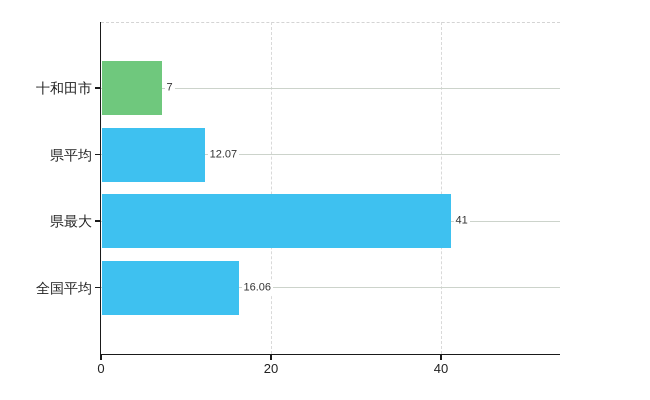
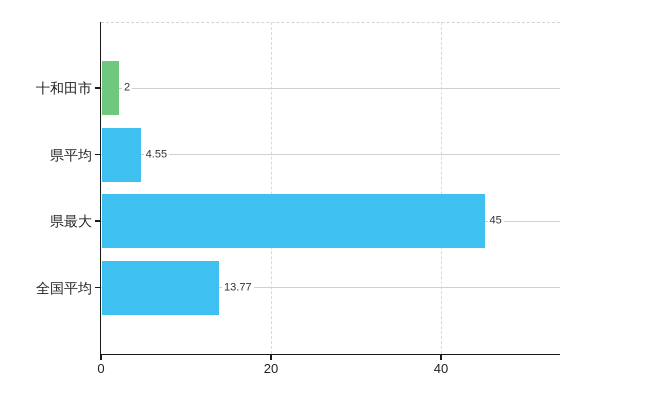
十和田市: 7 -> 2
県平均: 12.07 -> 4.55
県最大: 41 -> 45
全国平均: 16.06 -> 13.77
